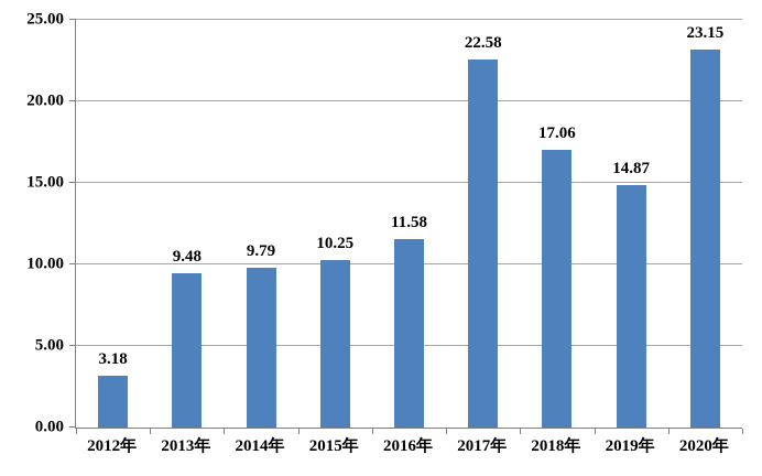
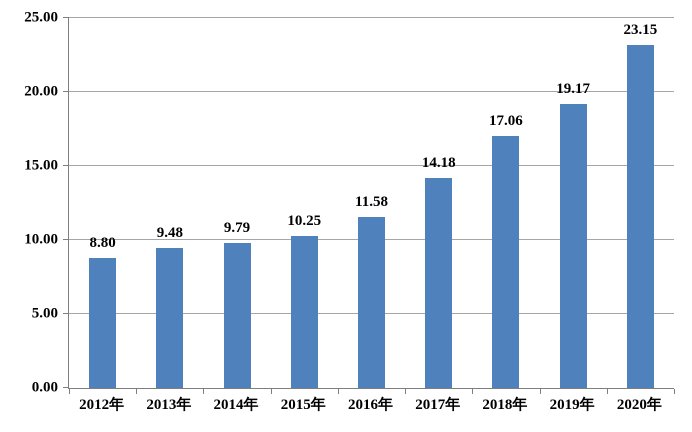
2012年: 3.18 -> 8.80
2017年: 22.58 -> 14.18
2019年: 14.87 -> 19.17
